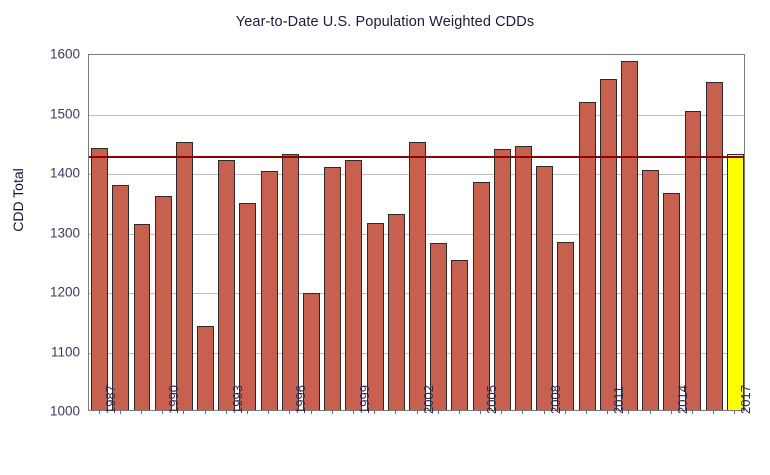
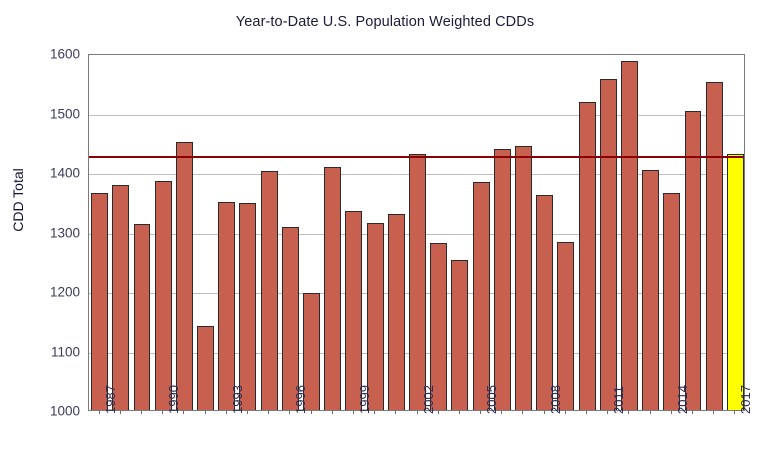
1987: 1440 -> 1360
1990: 1360 -> 1380
1993: 1420 -> 1350
1996: 1430 -> 1310
1999: 1420 -> 1330
2002: 1450 -> 1430
2008: 1410 -> 1360
